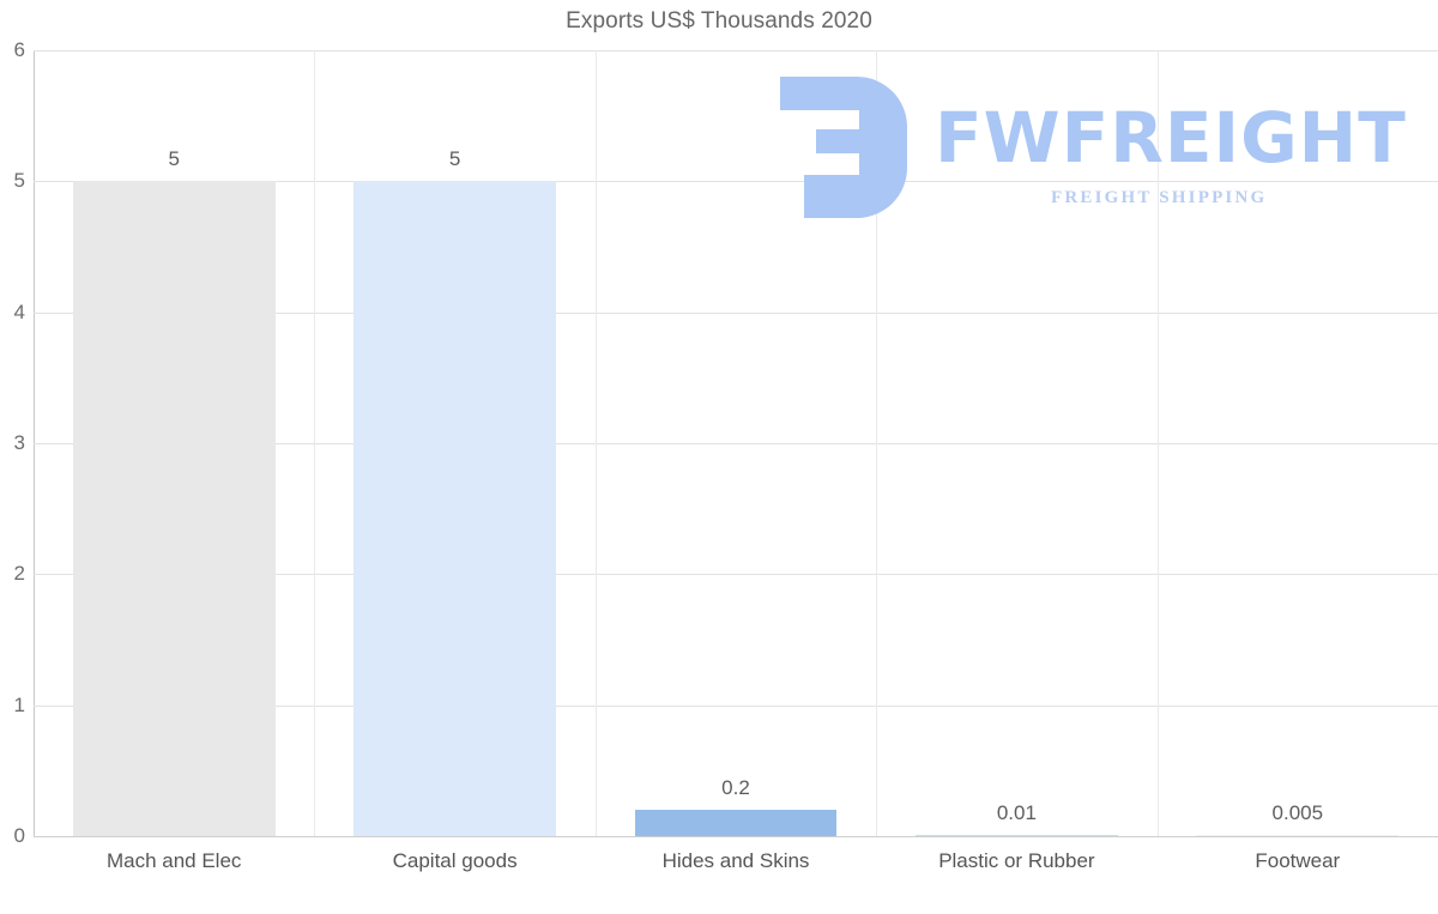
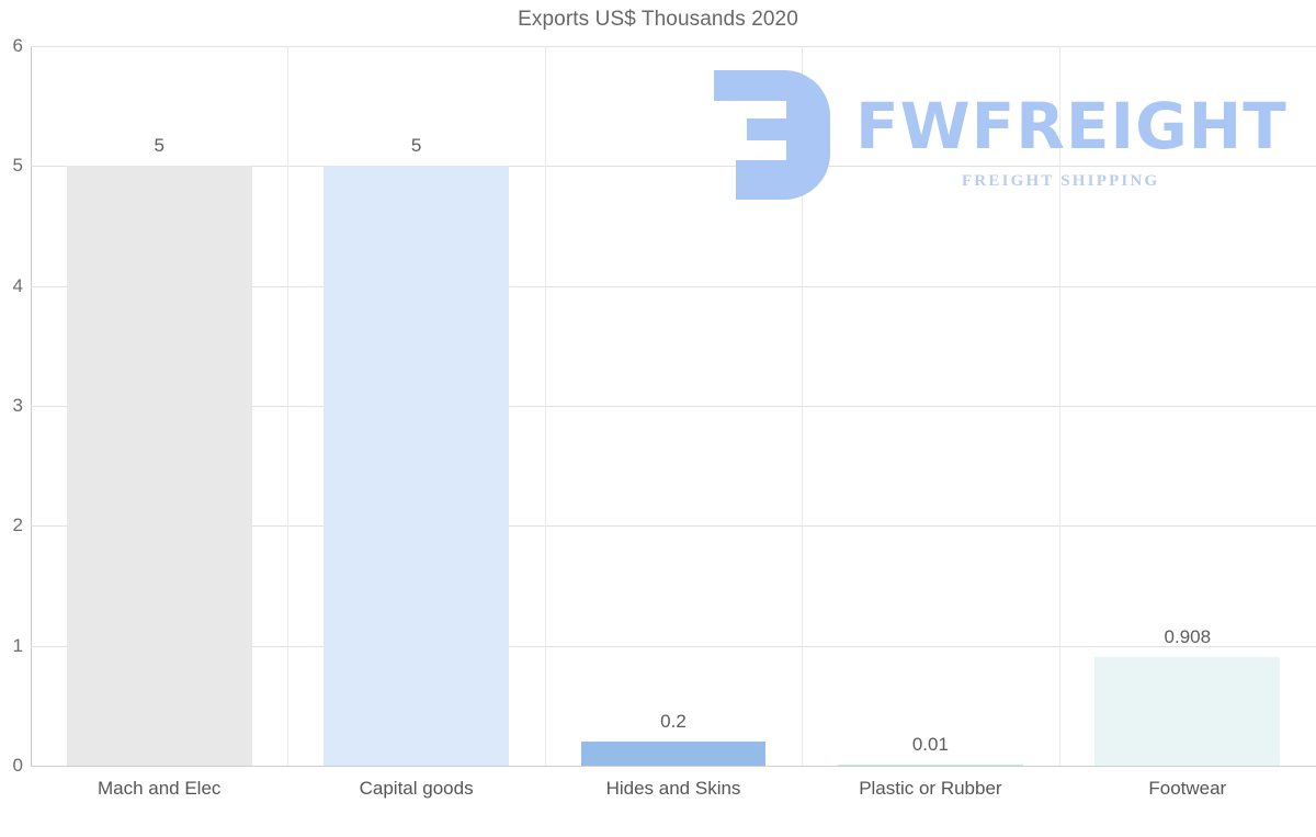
Footwear: 0.005 -> 0.908
